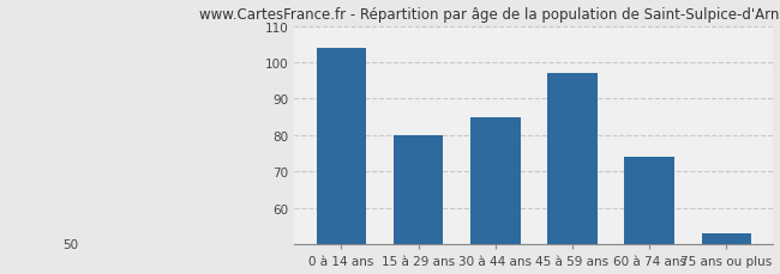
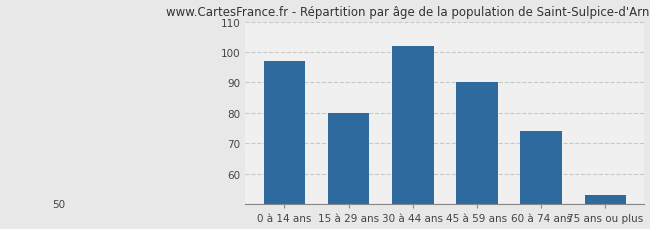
0 à 14 ans: 104 -> 97
30 à 44 ans: 85 -> 102
45 à 59 ans: 97 -> 90
